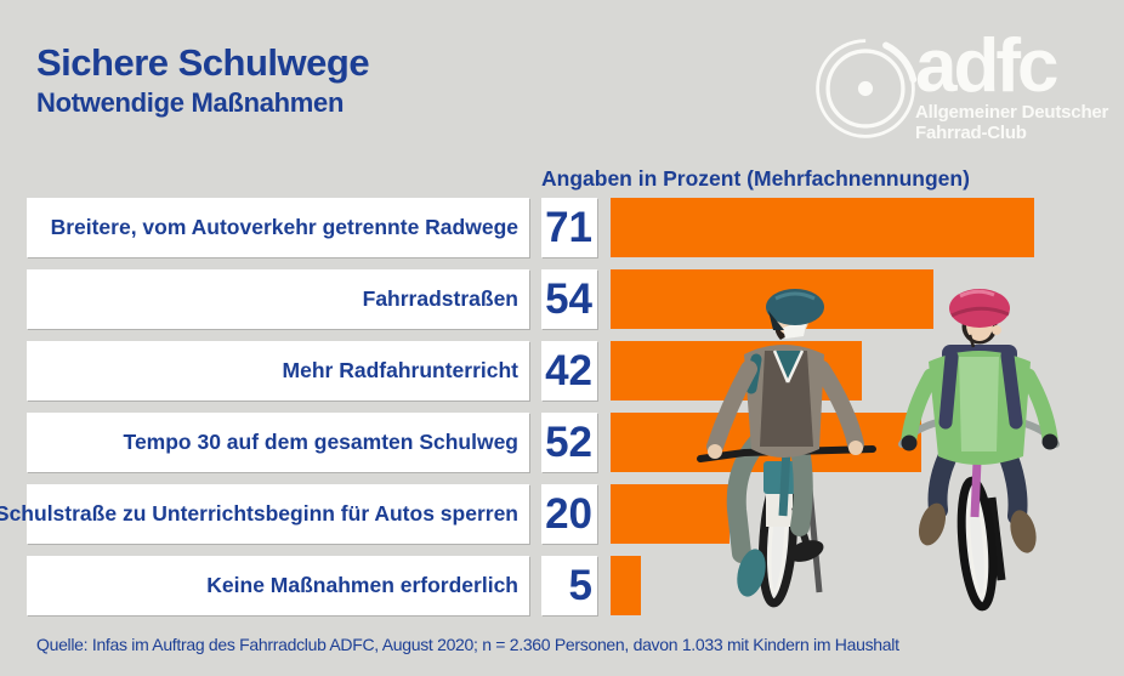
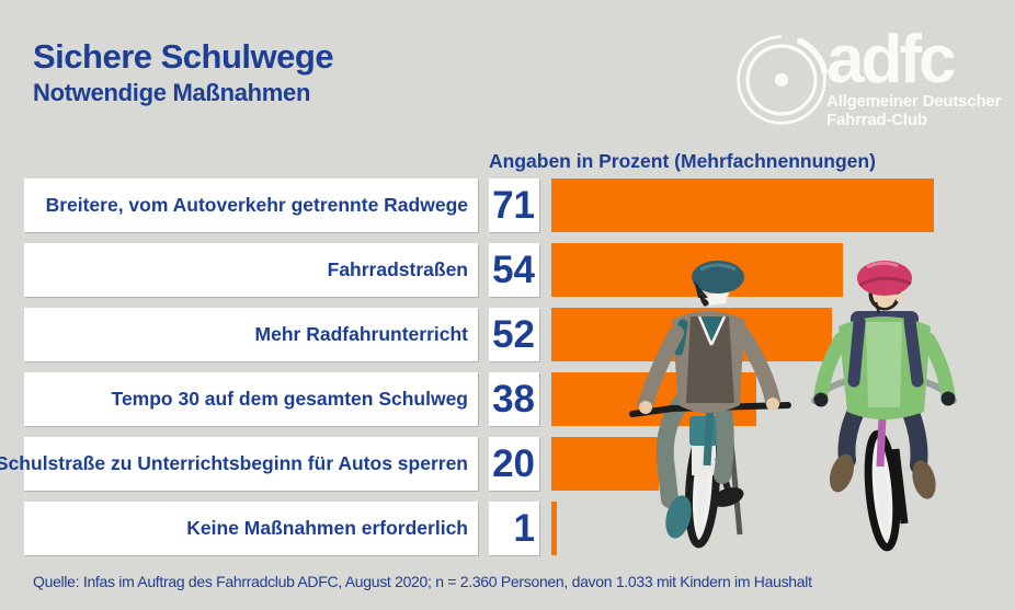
Mehr Radfahrunterricht: 42 -> 52
Tempo 30 auf dem gesamten Schulweg: 52 -> 38
Keine Maßnahmen erforderlich: 5 -> 1
